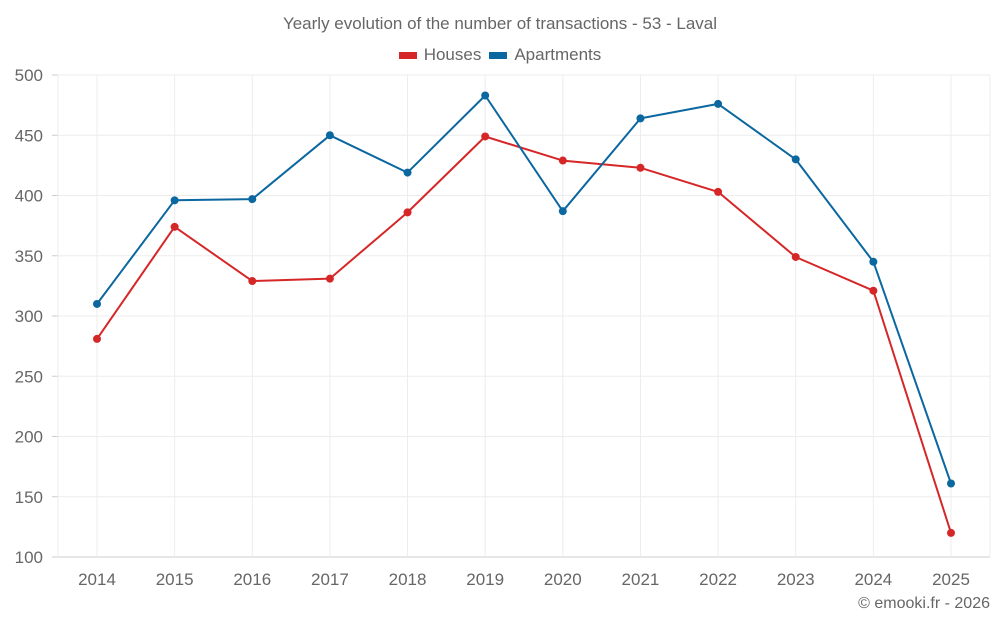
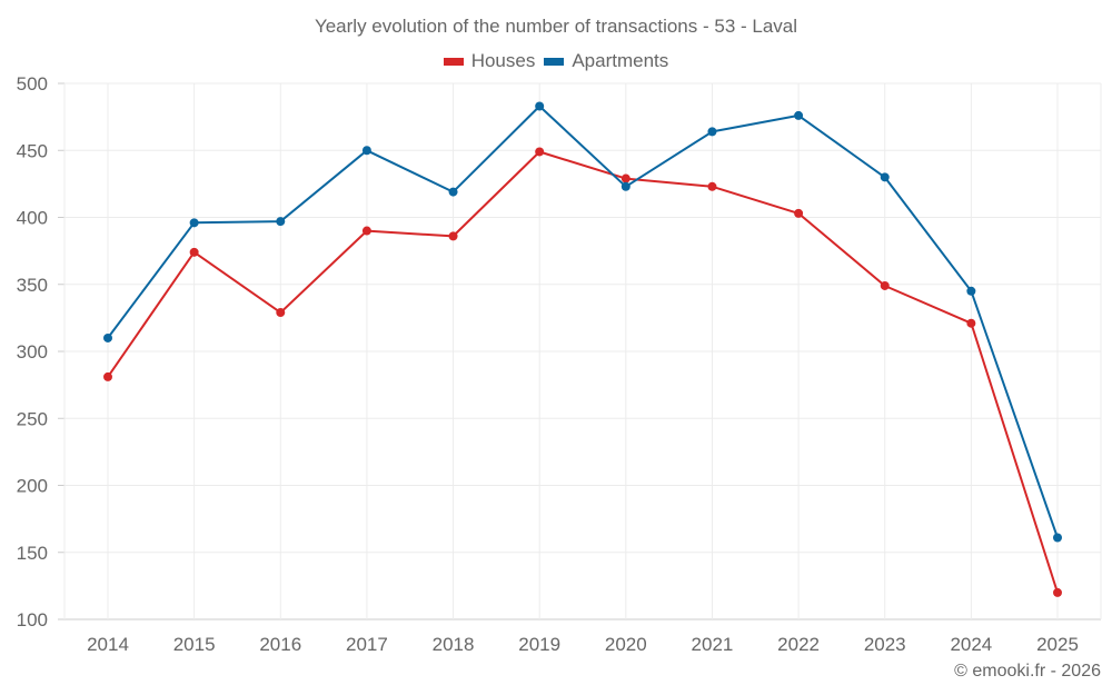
Houses/2017: 331 -> 390
Apartments/2020: 387 -> 423
